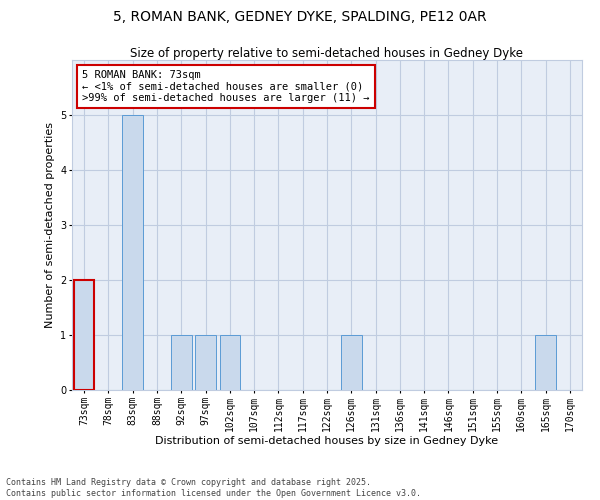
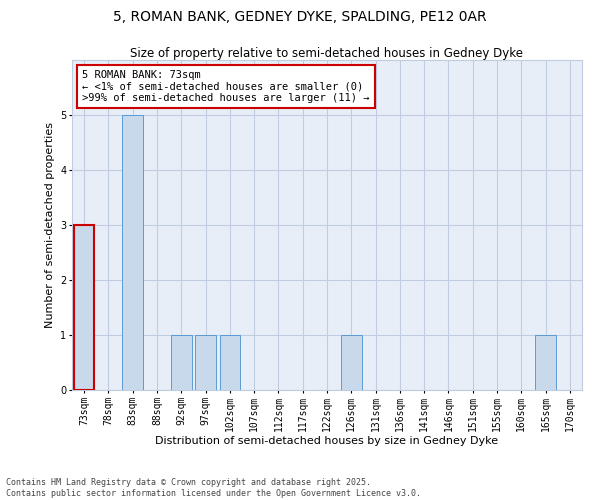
73sqm: 2 -> 3
